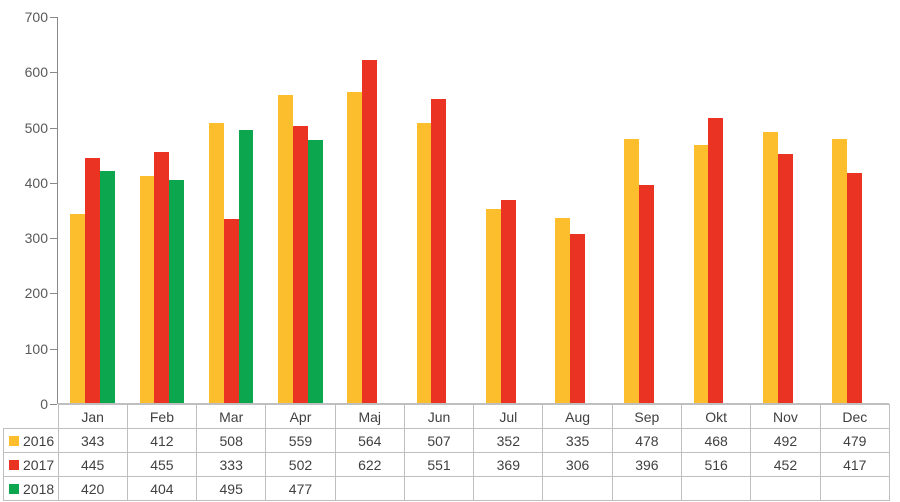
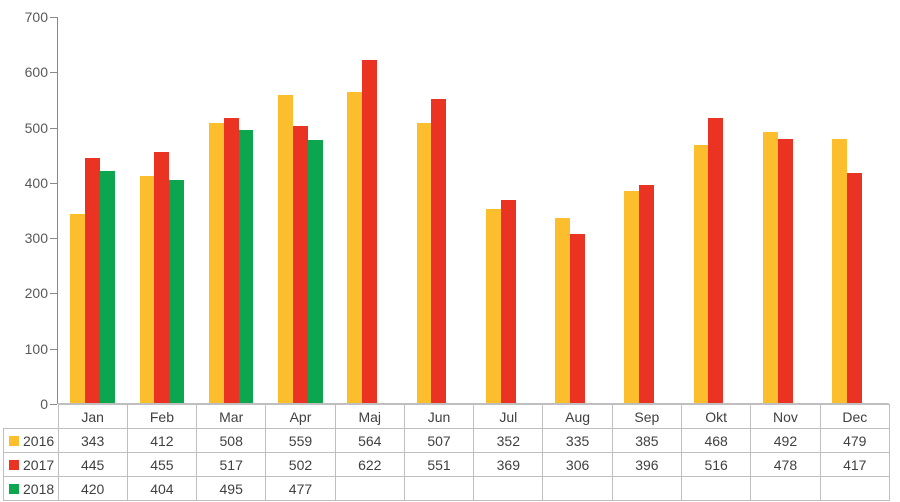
2017/Mar: 333 -> 517
2016/Sep: 478 -> 385
2017/Nov: 452 -> 478
